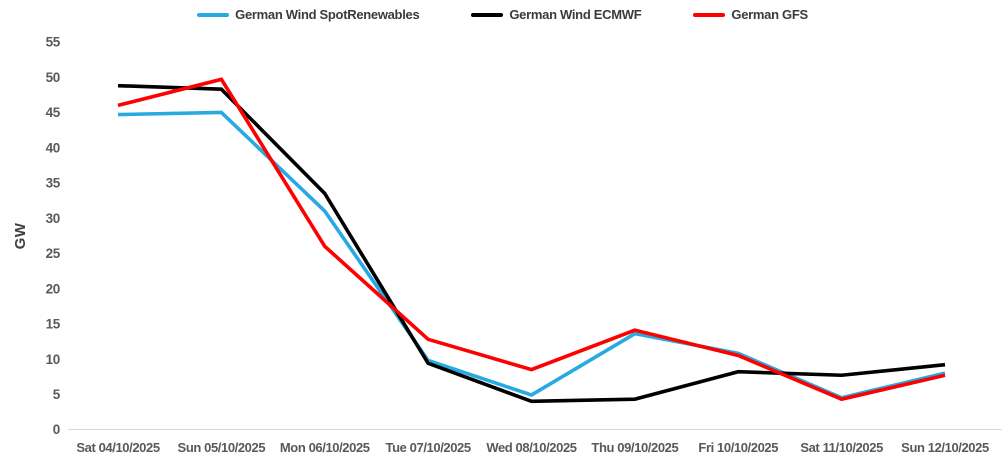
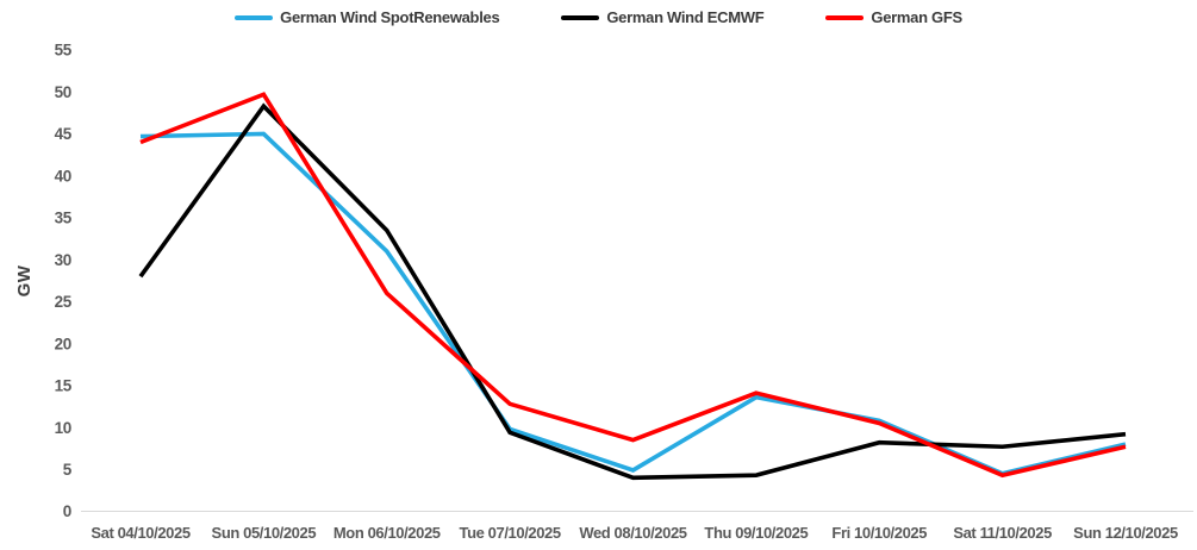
German Wind ECMWF/Sat 04/10/2025: 49 -> 28
German GFS/Sat 04/10/2025: 46 -> 44
